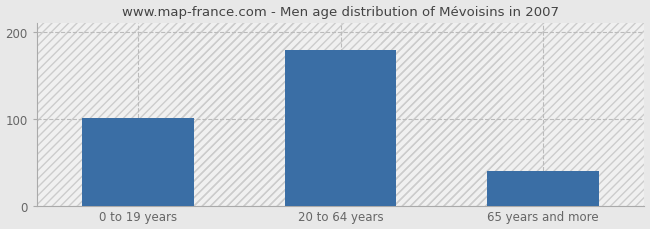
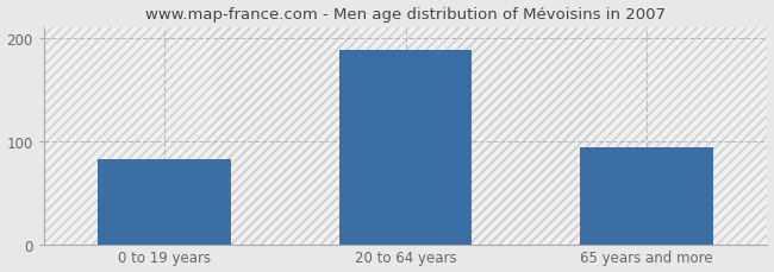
0 to 19 years: 101 -> 82
20 to 64 years: 179 -> 188
65 years and more: 40 -> 94
